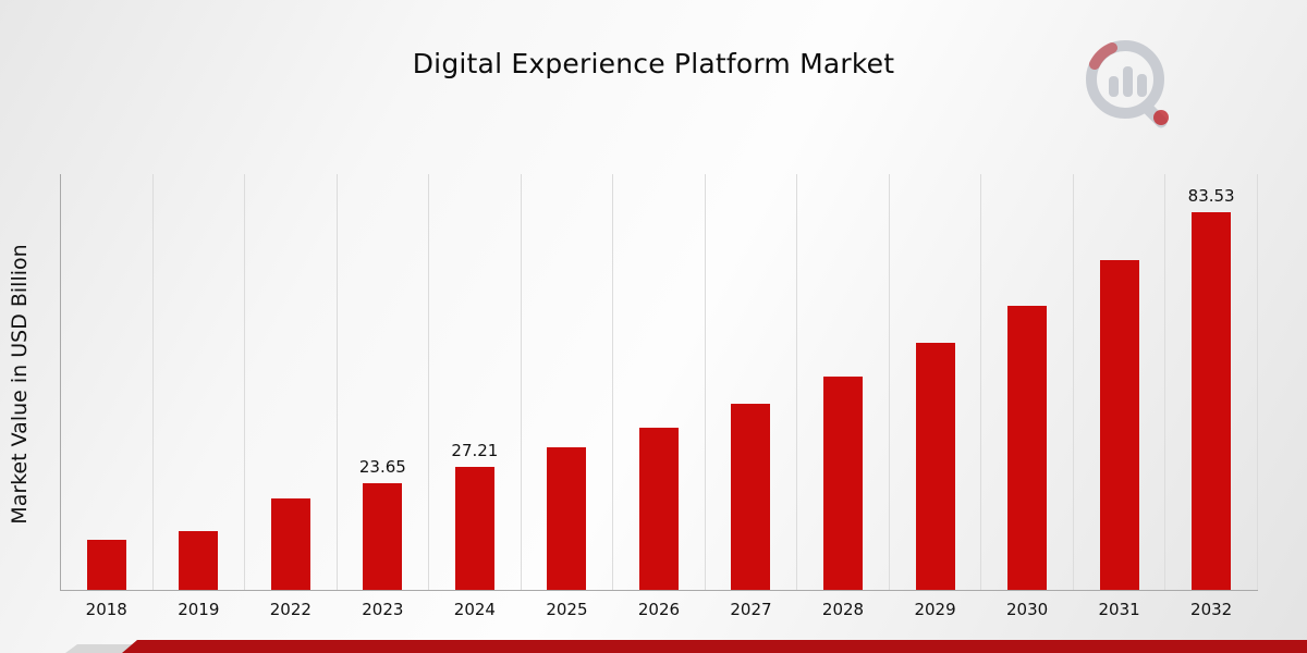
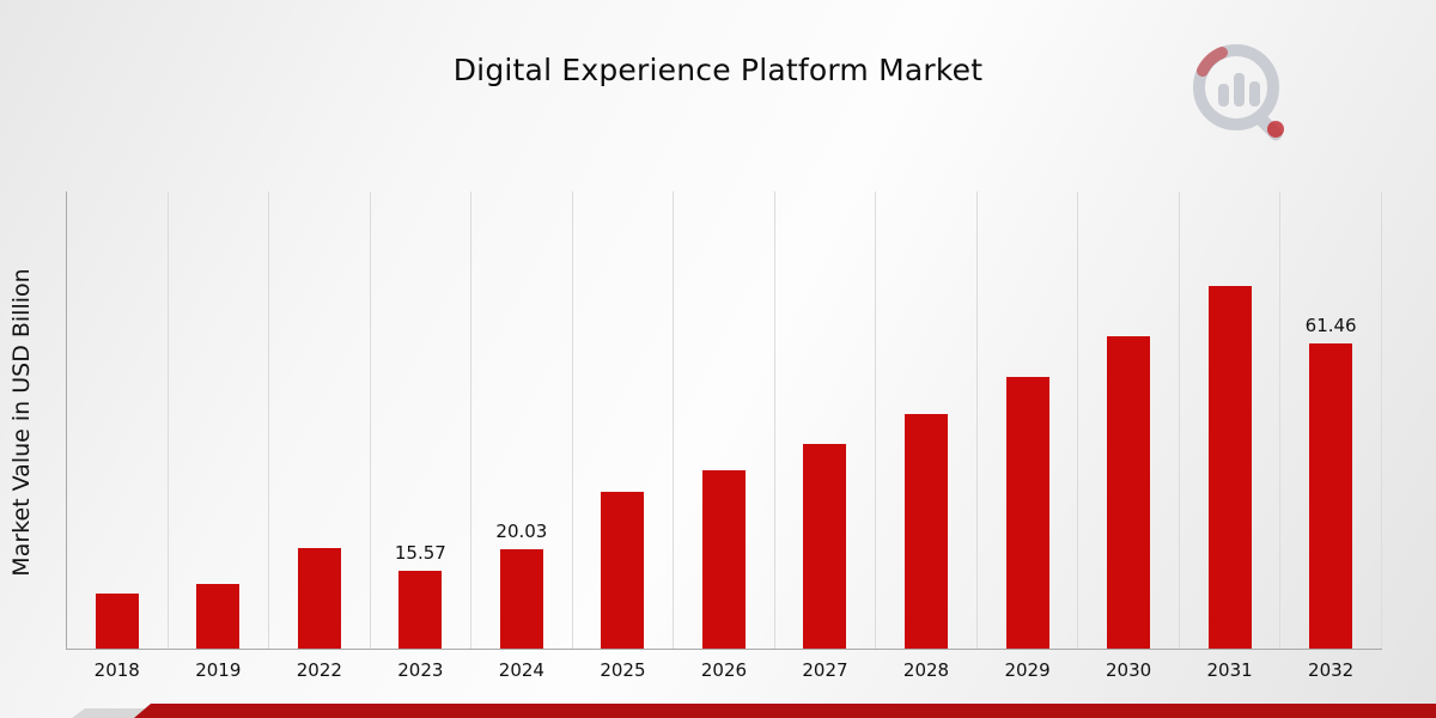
2023: 23.65 -> 15.57
2024: 27.21 -> 20.03
2032: 83.53 -> 61.46
